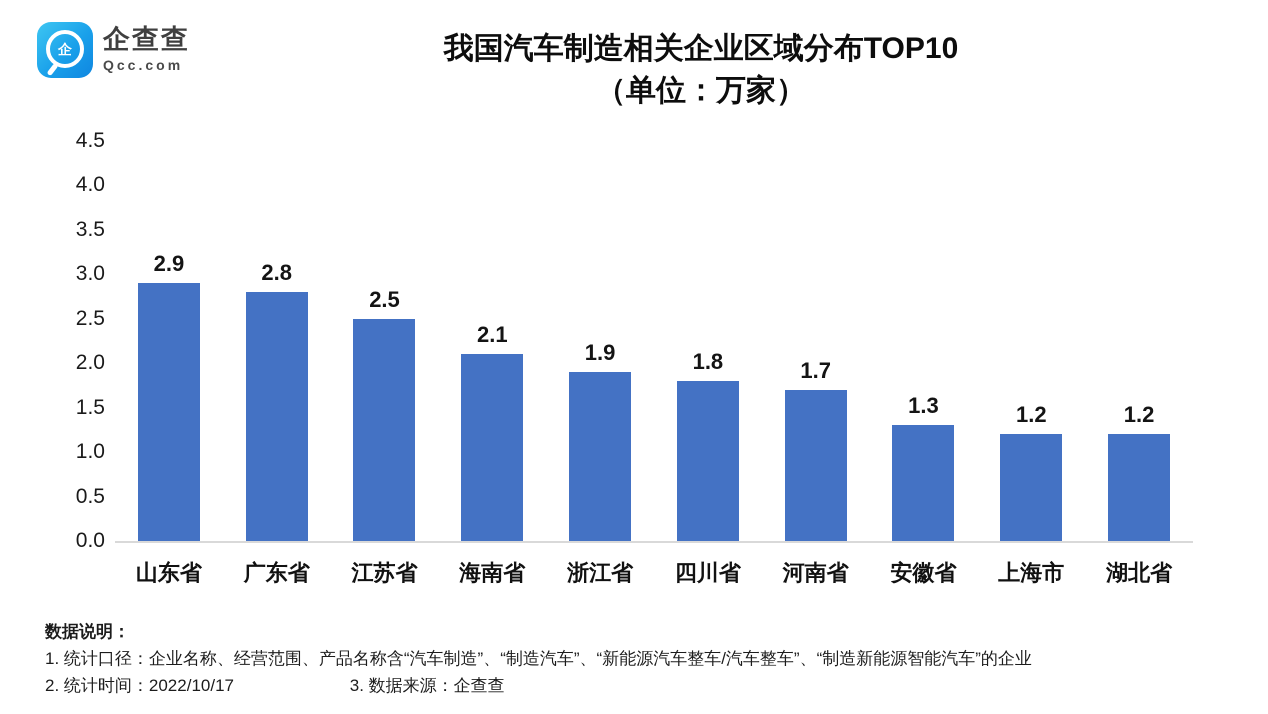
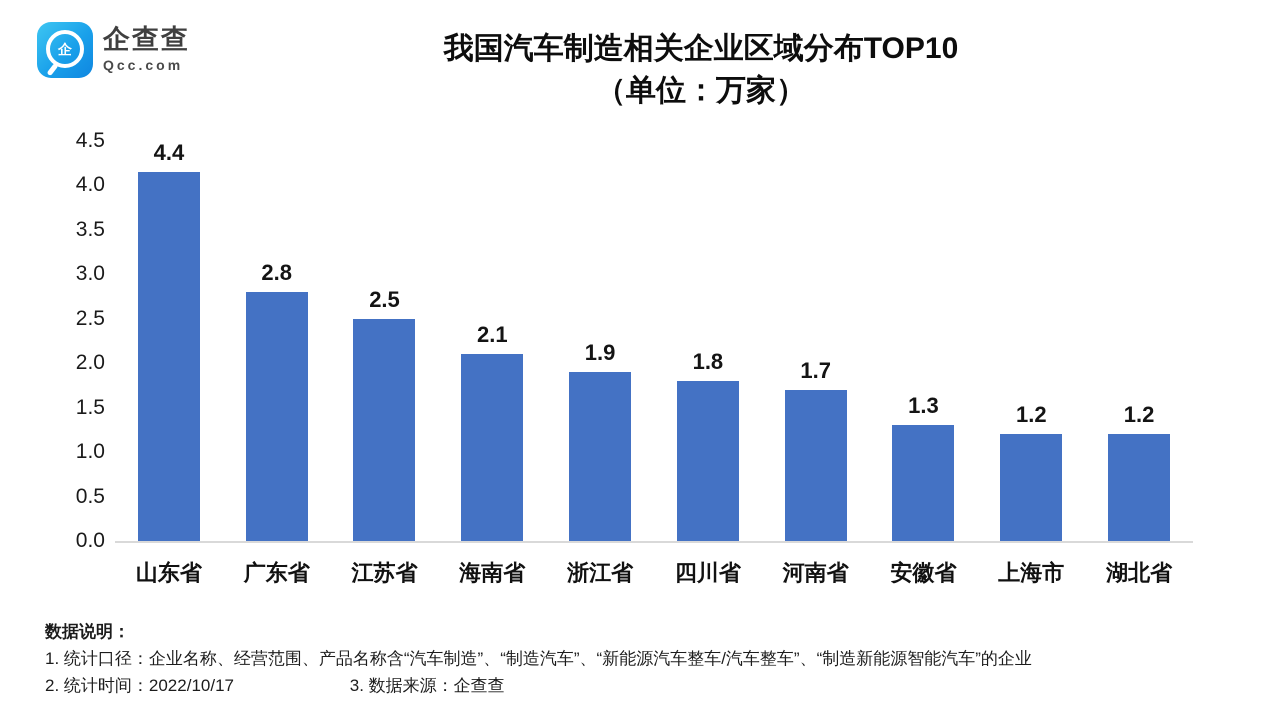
山东省: 2.9 -> 4.4
